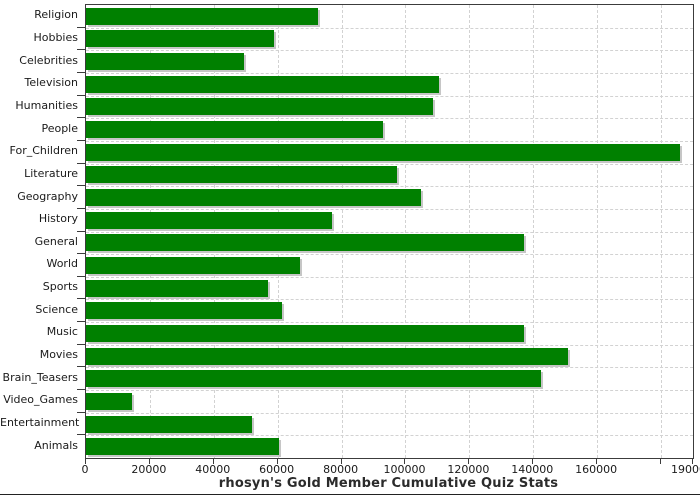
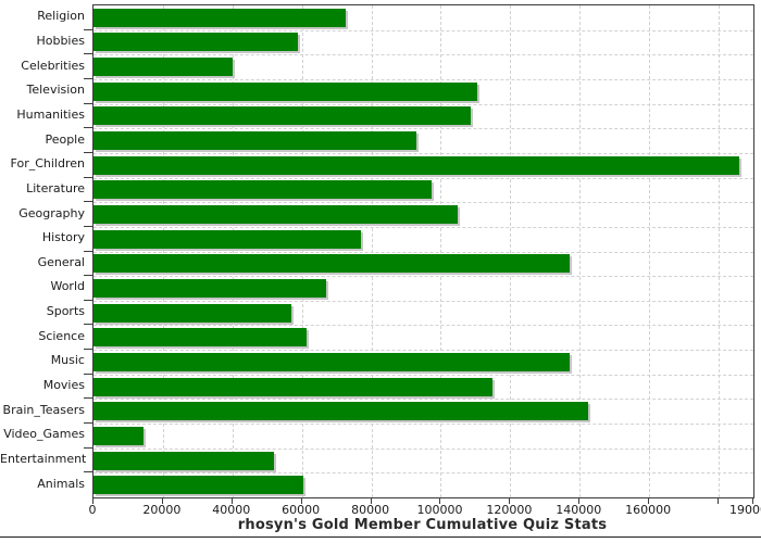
Celebrities: 50000 -> 40000
Movies: 151000 -> 115000
